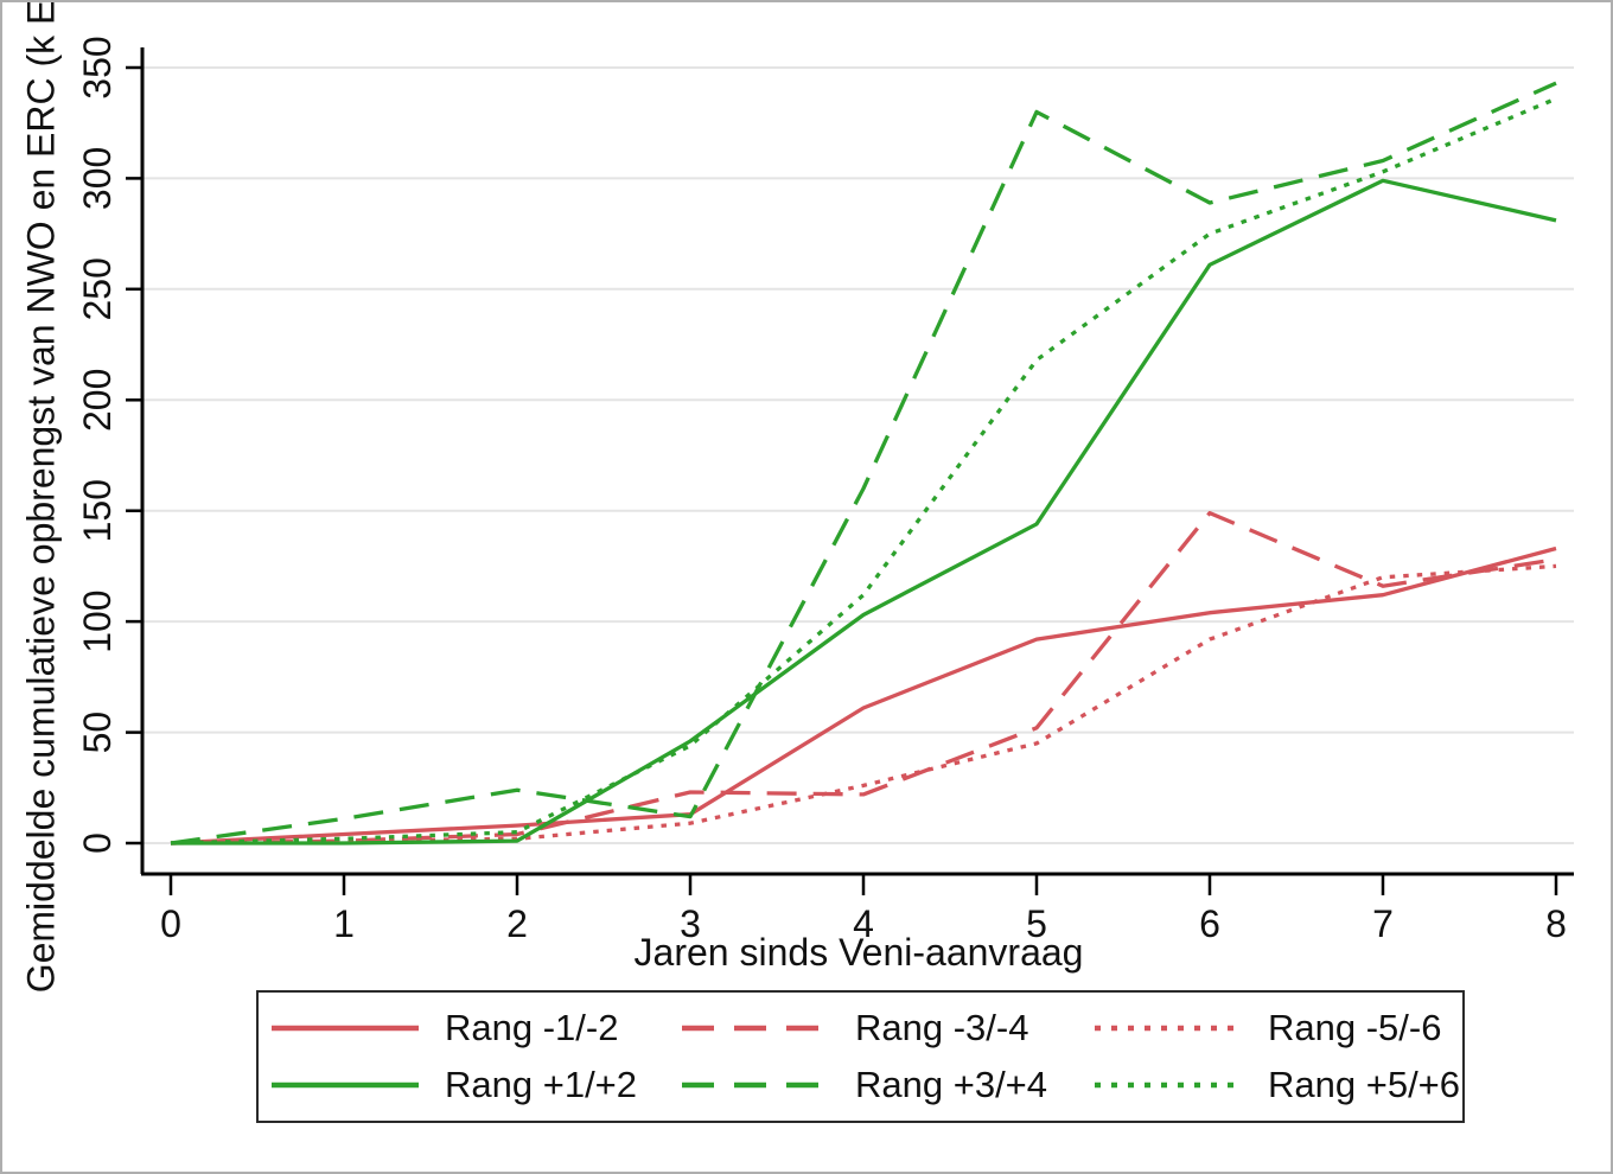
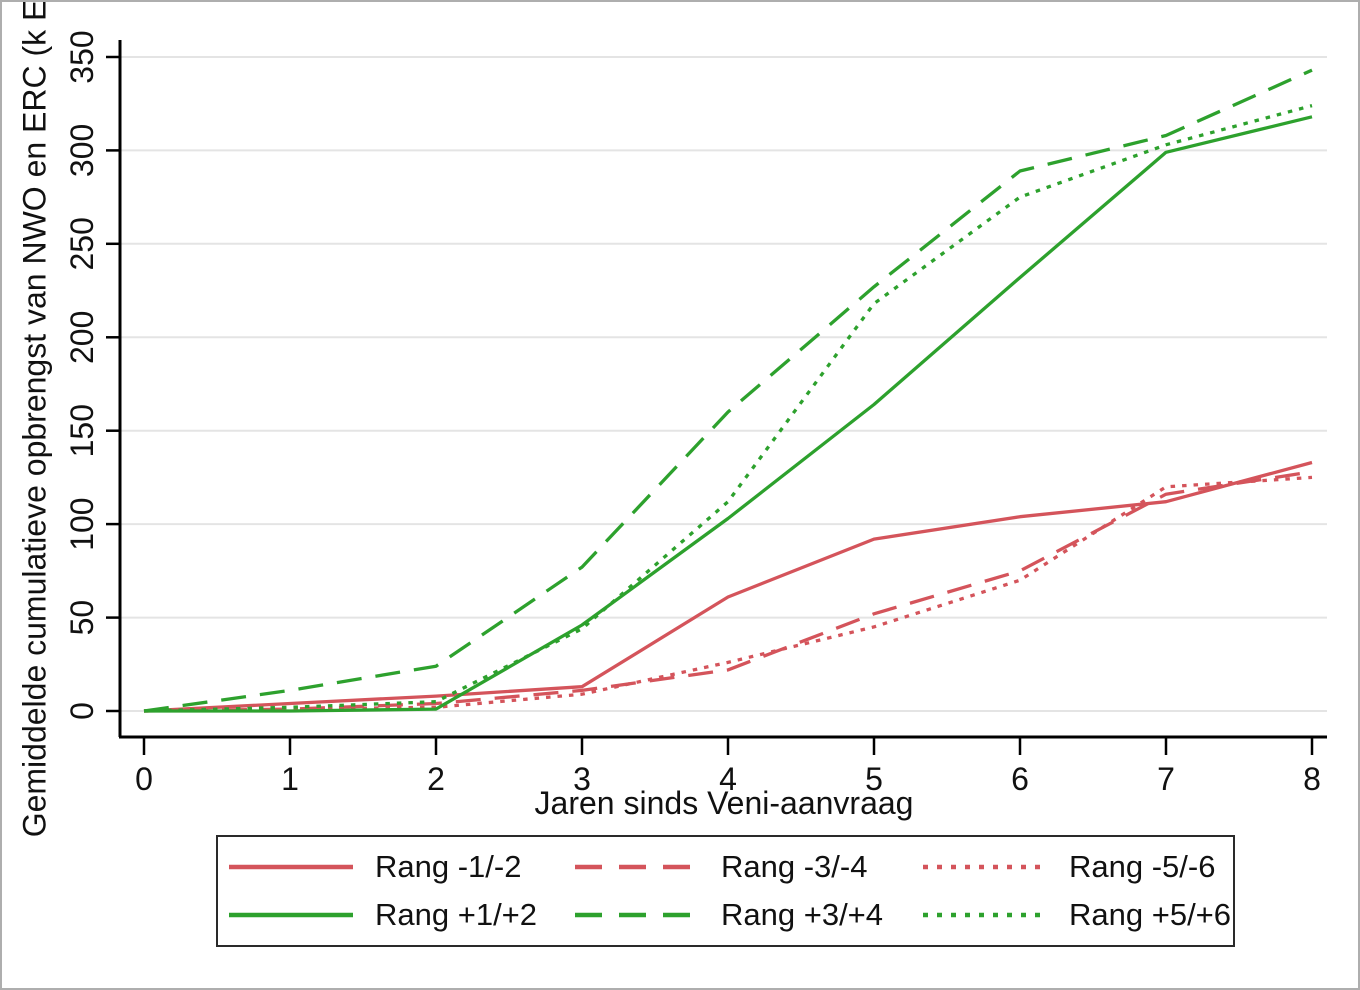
Rang -3/-4/3: 23 -> 11
Rang +3/+4/3: 12 -> 77
Rang +1/+2/5: 144 -> 164
Rang +3/+4/5: 330 -> 227
Rang -3/-4/6: 149 -> 75
Rang -5/-6/6: 92 -> 70
Rang +1/+2/6: 261 -> 232
Rang +1/+2/8: 281 -> 318
Rang +5/+6/8: 336 -> 324
